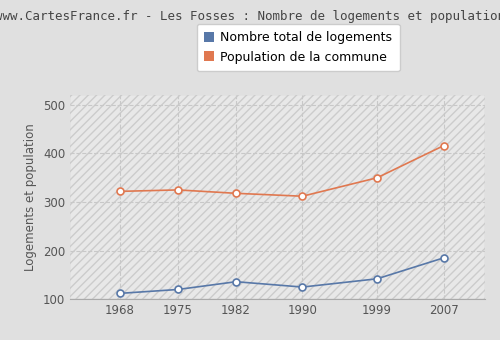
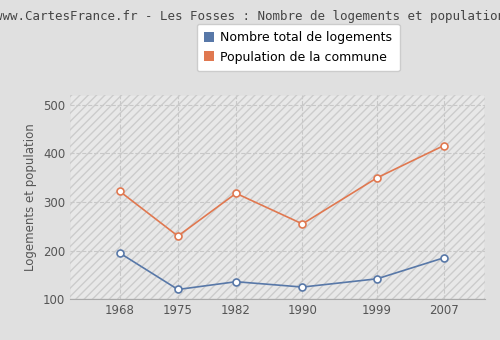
Nombre total de logements/1968: 112 -> 195
Population de la commune/1975: 325 -> 230
Population de la commune/1990: 312 -> 255
